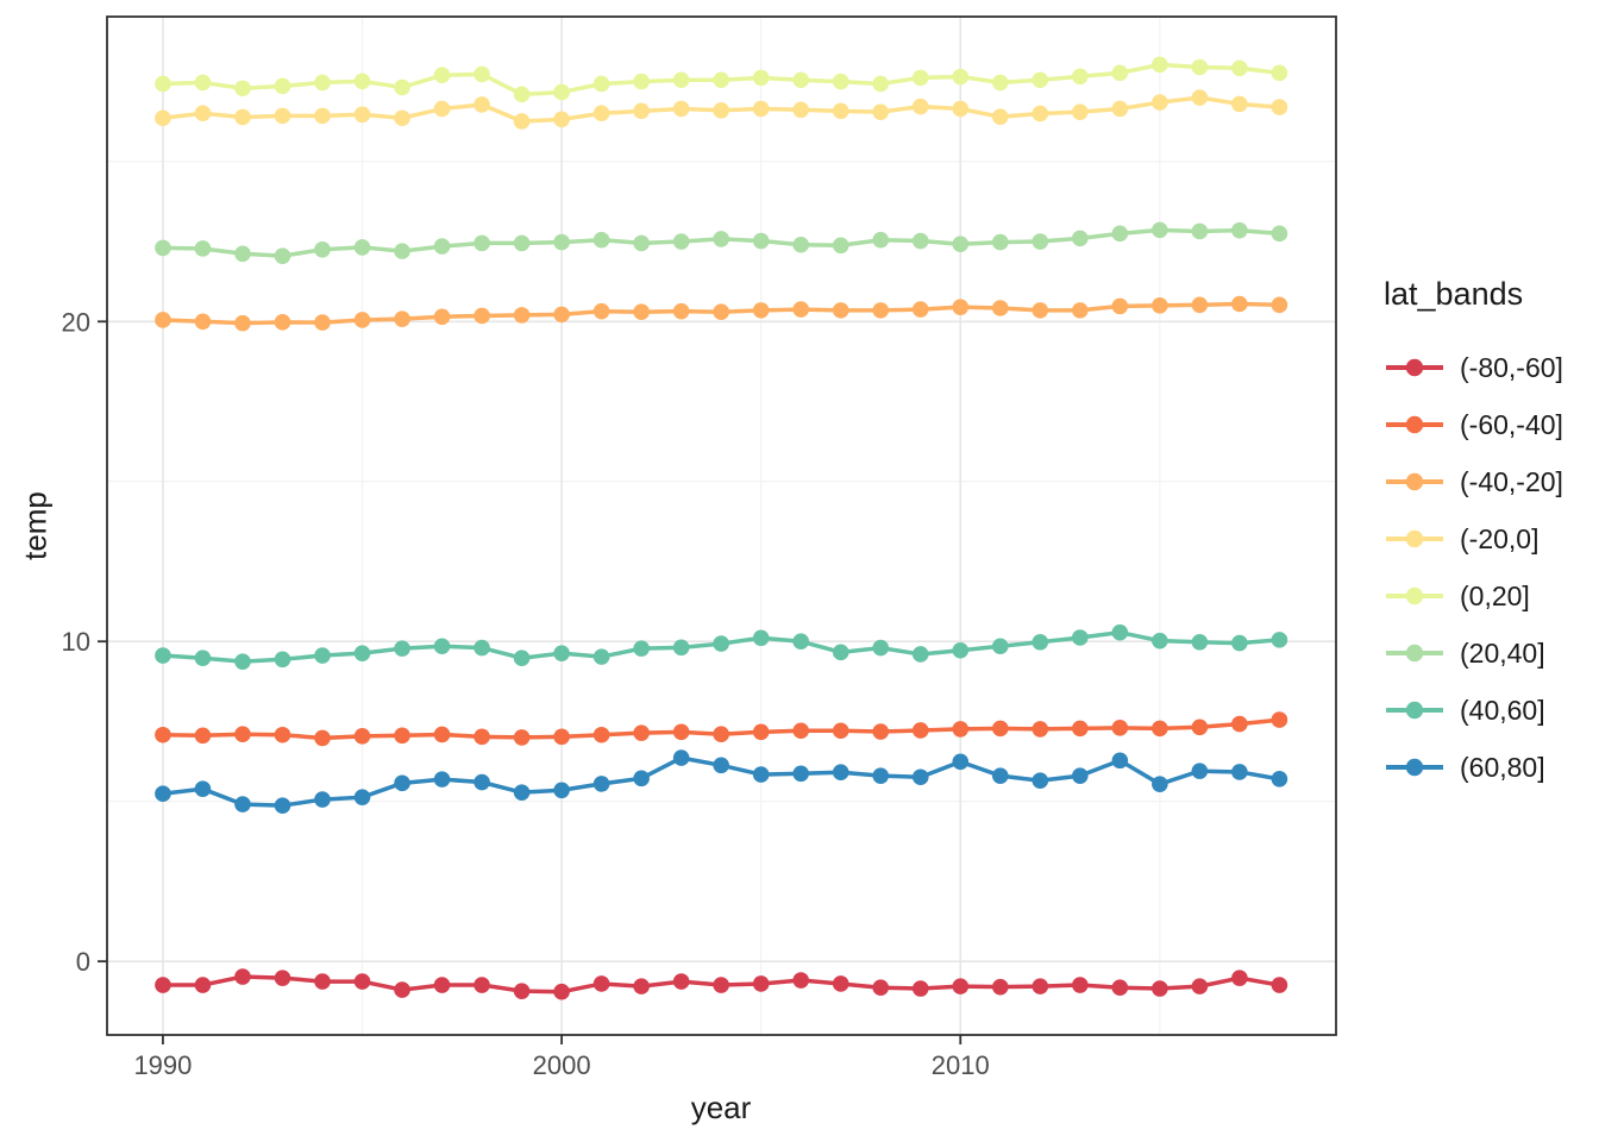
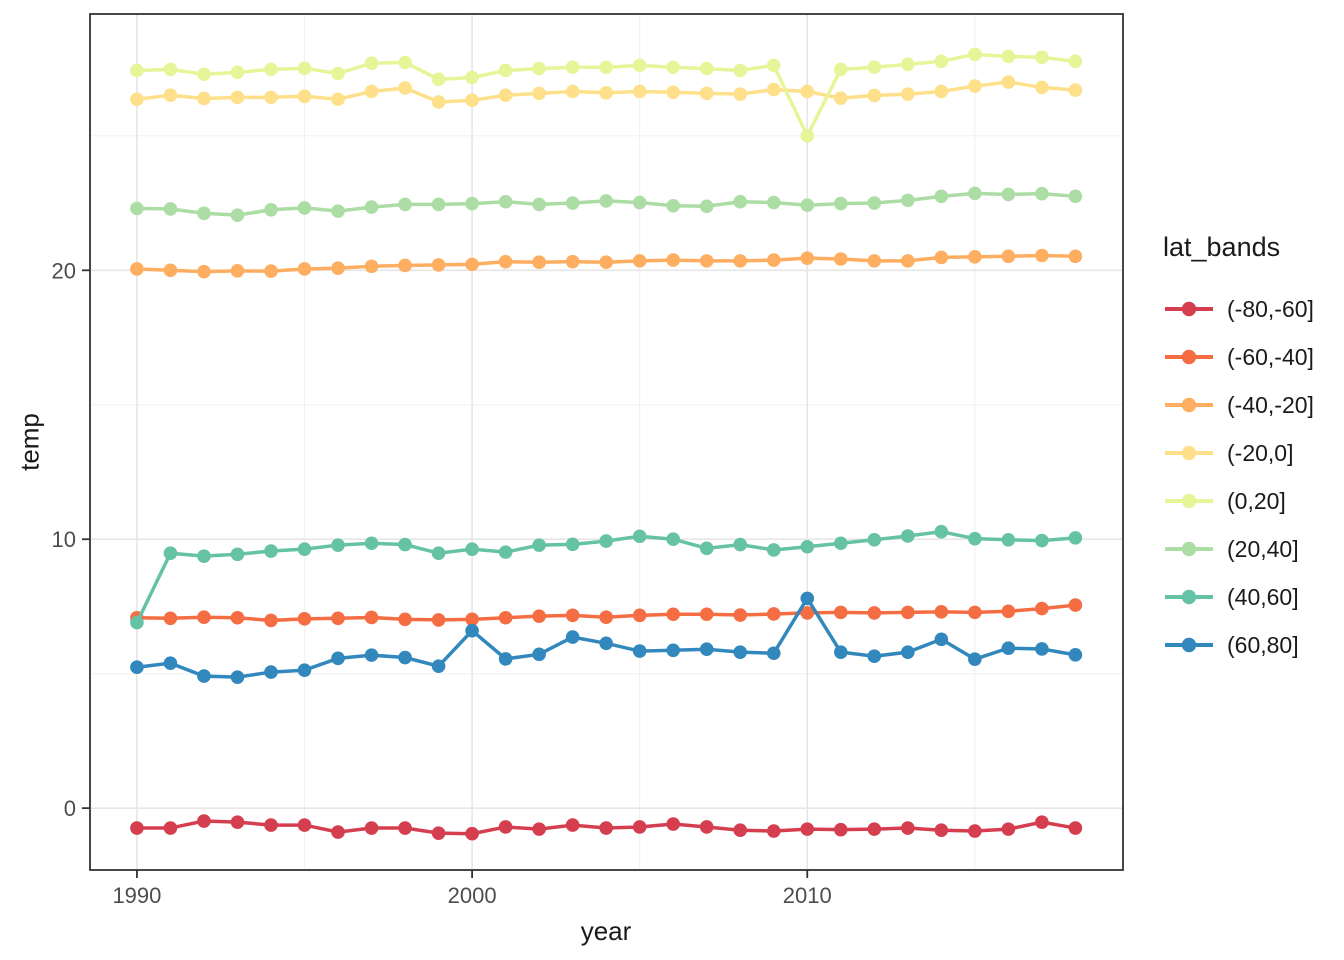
(40,60]/1990: 9.6 -> 6.9
(60,80]/2000: 5.3 -> 6.6
(0,20]/2010: 27.6 -> 25.0
(60,80]/2010: 6.2 -> 7.8
